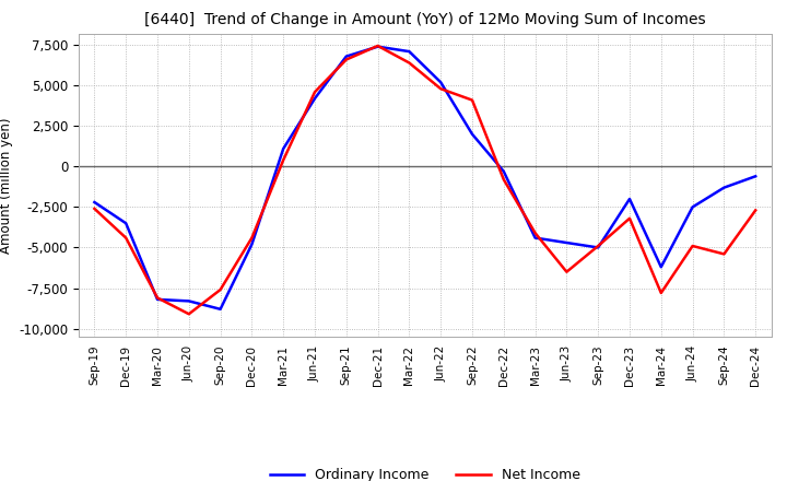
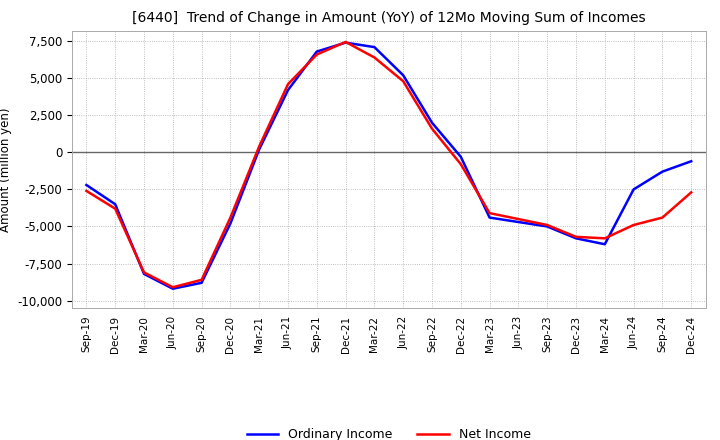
Net Income/Dec-19: -4,400 -> -3,800
Ordinary Income/Jun-20: -8,300 -> -9,200
Net Income/Sep-20: -7,600 -> -8,600
Ordinary Income/Mar-21: 1,100 -> 200
Net Income/Sep-22: 4,100 -> 1,600
Net Income/Jun-23: -6,500 -> -4,500
Ordinary Income/Dec-23: -2,000 -> -5,800
Net Income/Dec-23: -3,200 -> -5,700
Net Income/Mar-24: -7,800 -> -5,800
Net Income/Sep-24: -5,400 -> -4,400
